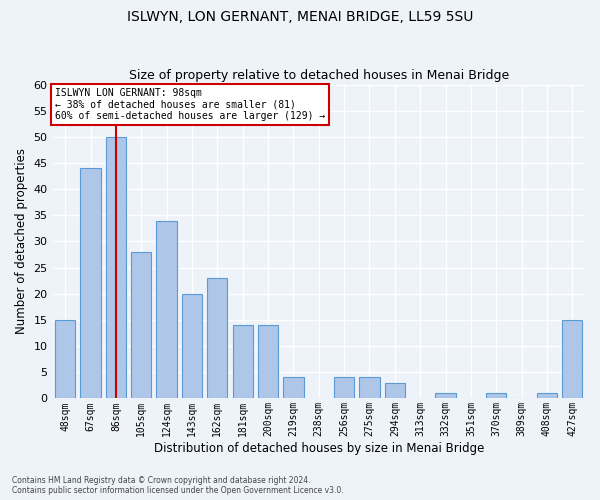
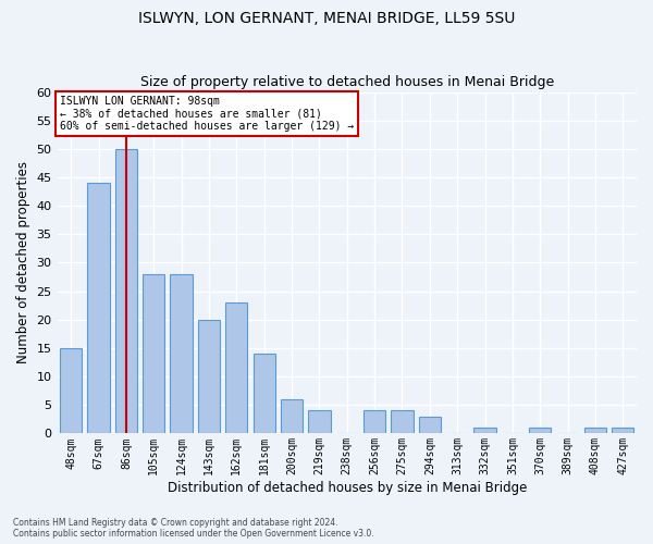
124sqm: 34 -> 28
200sqm: 14 -> 6
427sqm: 15 -> 1
